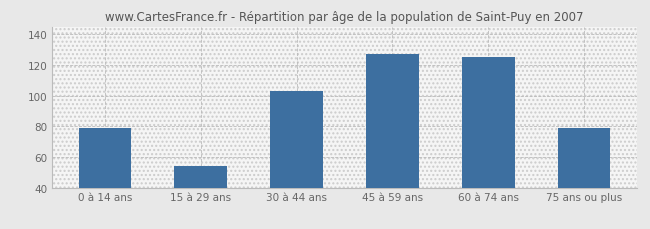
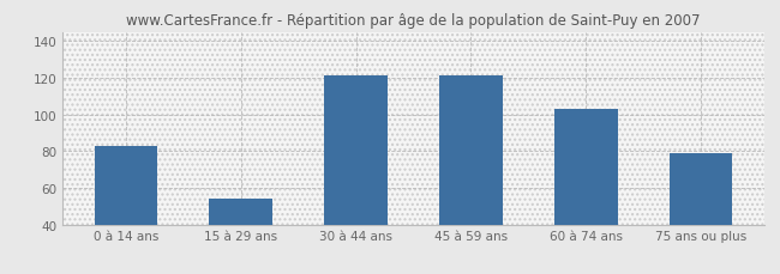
0 à 14 ans: 79 -> 83
30 à 44 ans: 103 -> 121
45 à 59 ans: 127 -> 121
60 à 74 ans: 125 -> 103
